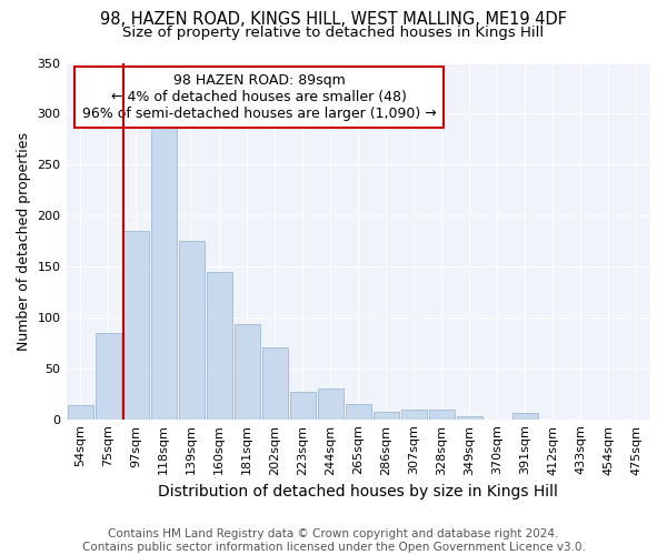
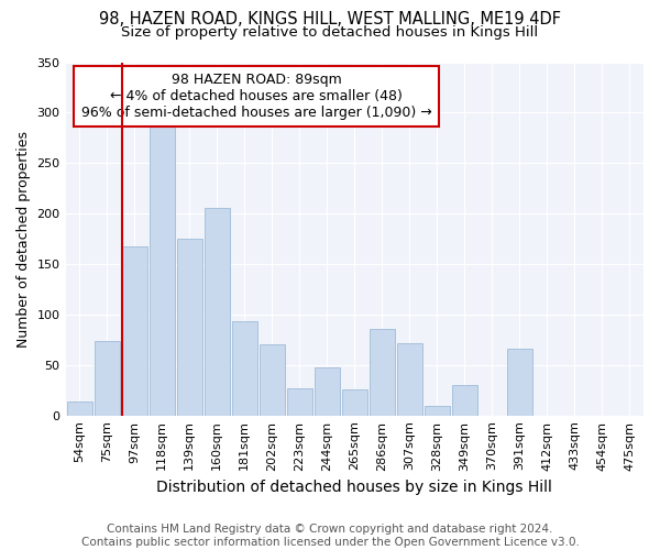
75sqm: 85 -> 74
97sqm: 185 -> 168
160sqm: 145 -> 206
244sqm: 30 -> 48
265sqm: 15 -> 26
286sqm: 7 -> 86
307sqm: 9 -> 72
349sqm: 3 -> 30
391sqm: 6 -> 66
